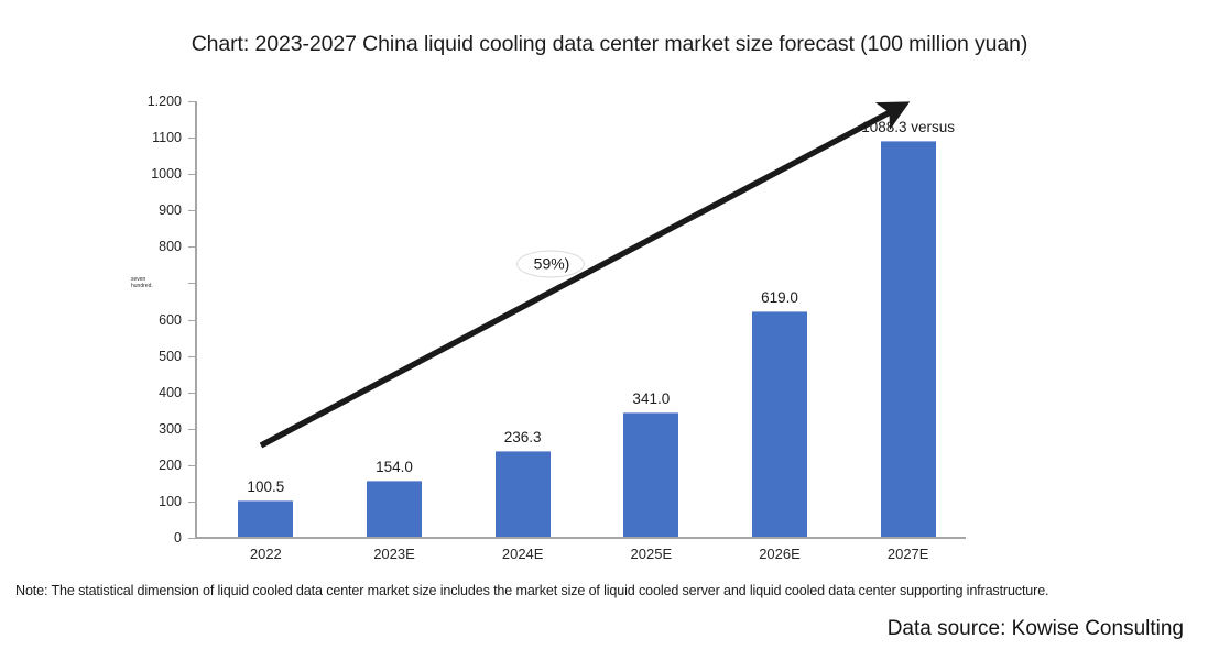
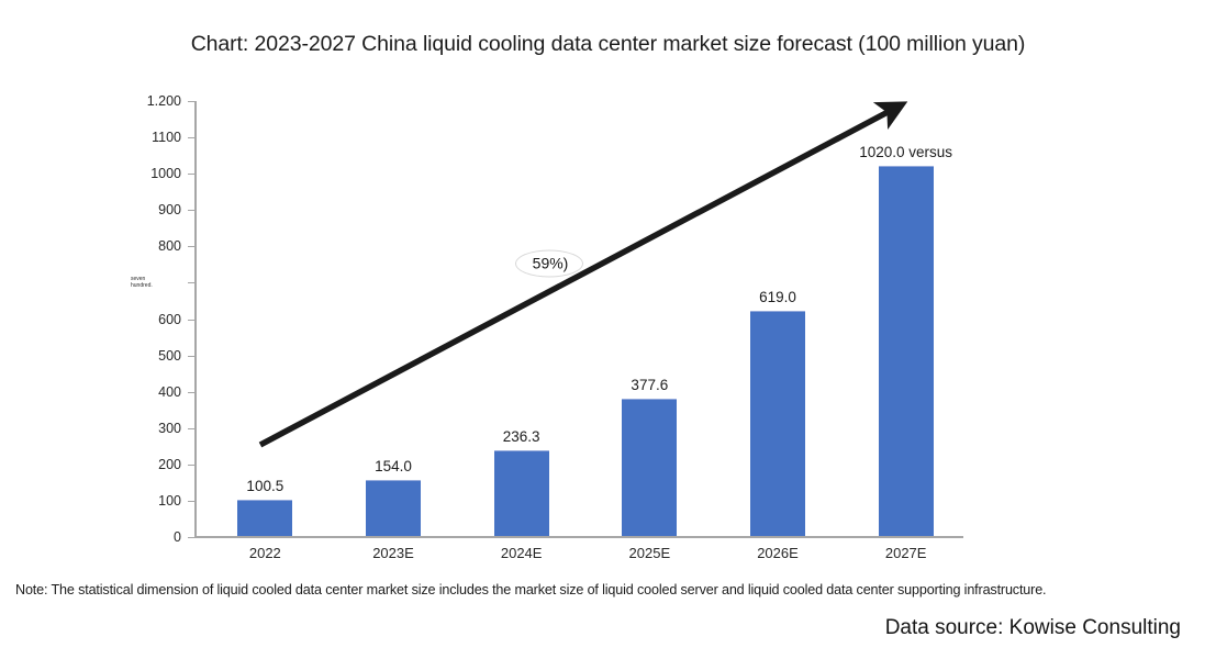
2025E: 341.0 -> 377.6
2027E: 1088.3 -> 1020.0
